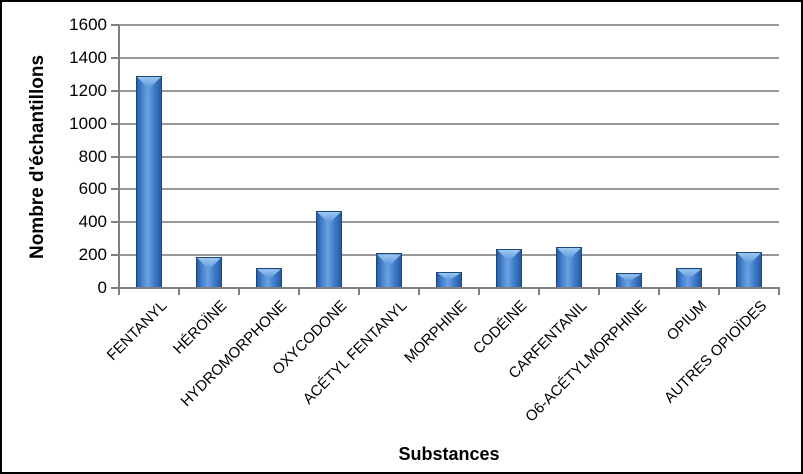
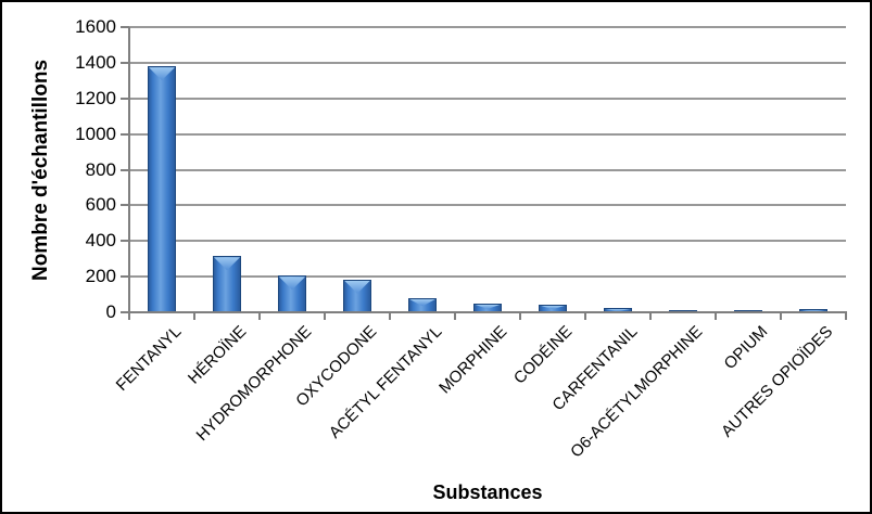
FENTANYL: 1290 -> 1380
HÉROÏNE: 190 -> 320
HYDROMORPHONE: 120 -> 200
OXYCODONE: 470 -> 180
ACÉTYL FENTANYL: 210 -> 80
MORPHINE: 100 -> 50
CODÉINE: 240 -> 40
CARFENTANIL: 250 -> 20
O6-ACÉTYLMORPHINE: 90 -> 20
OPIUM: 120 -> 10
AUTRES OPIOÏDES: 220 -> 20
